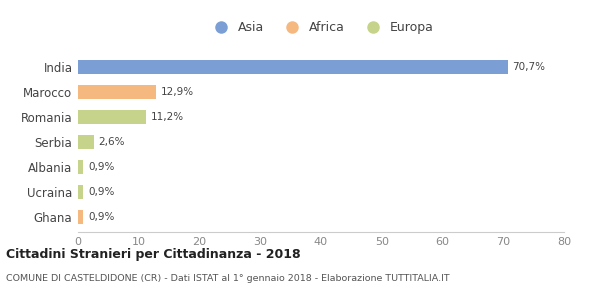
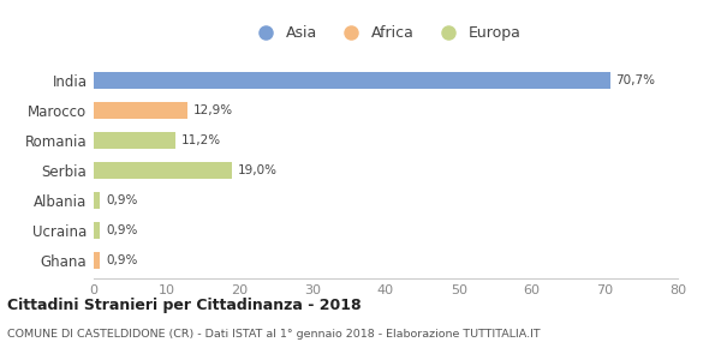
Serbia: 2,6% -> 19,0%
